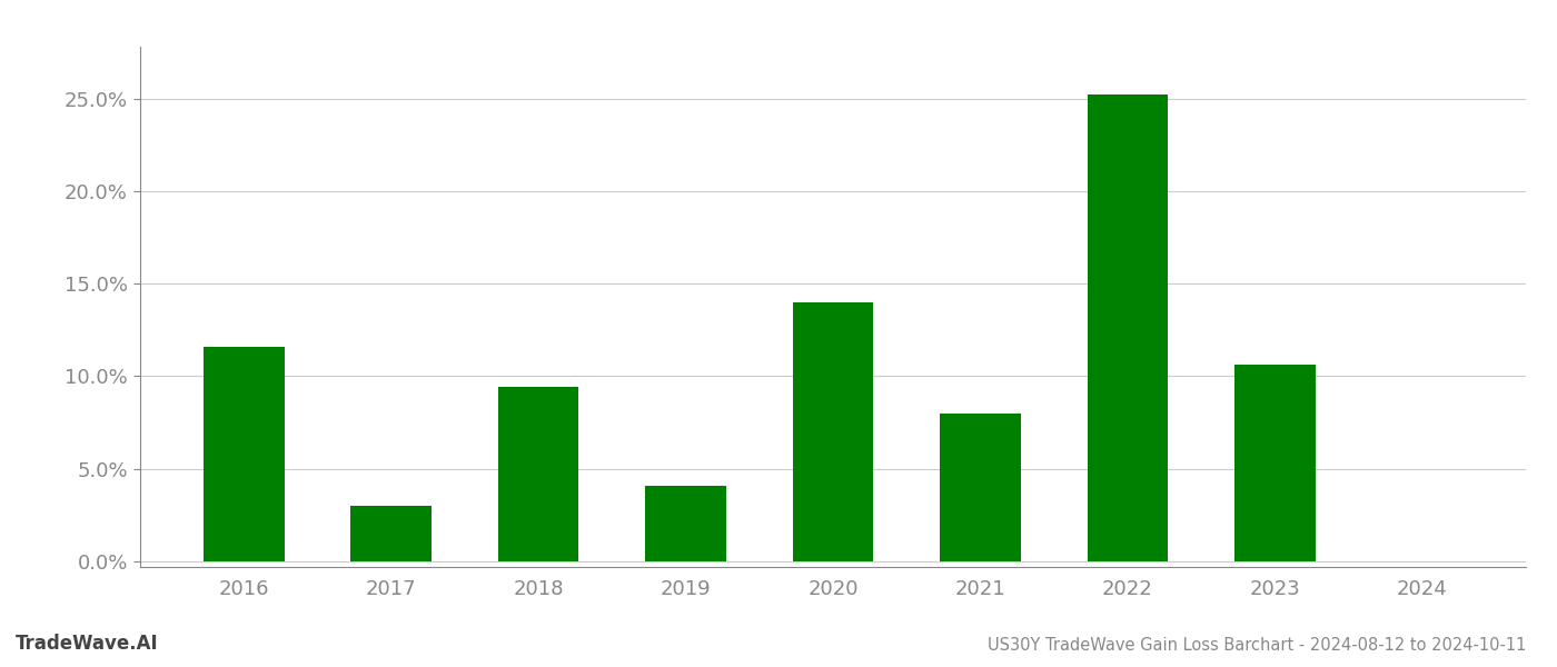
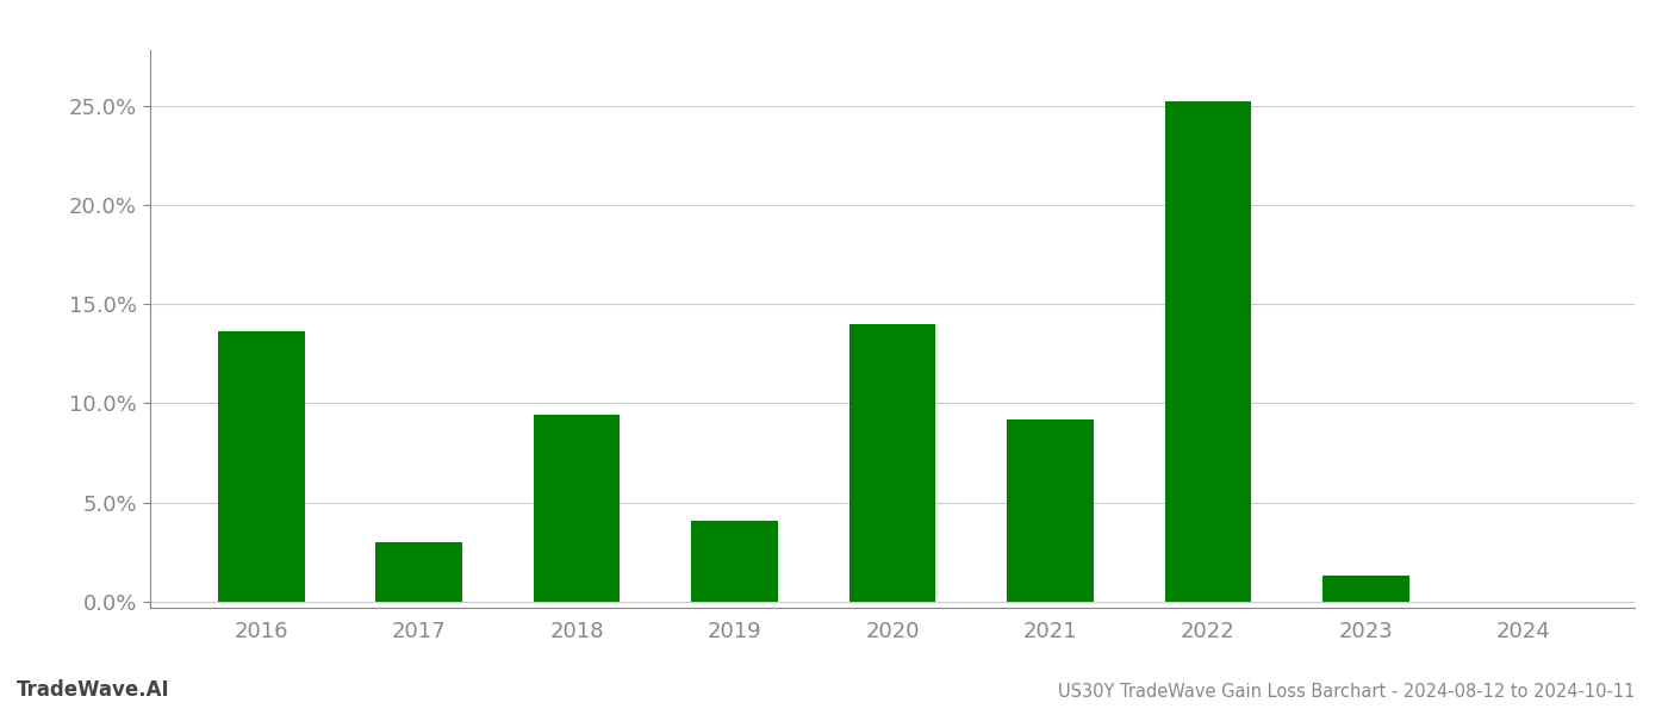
2016: 11.6% -> 13.6%
2021: 8.0% -> 9.2%
2023: 10.6% -> 1.3%
